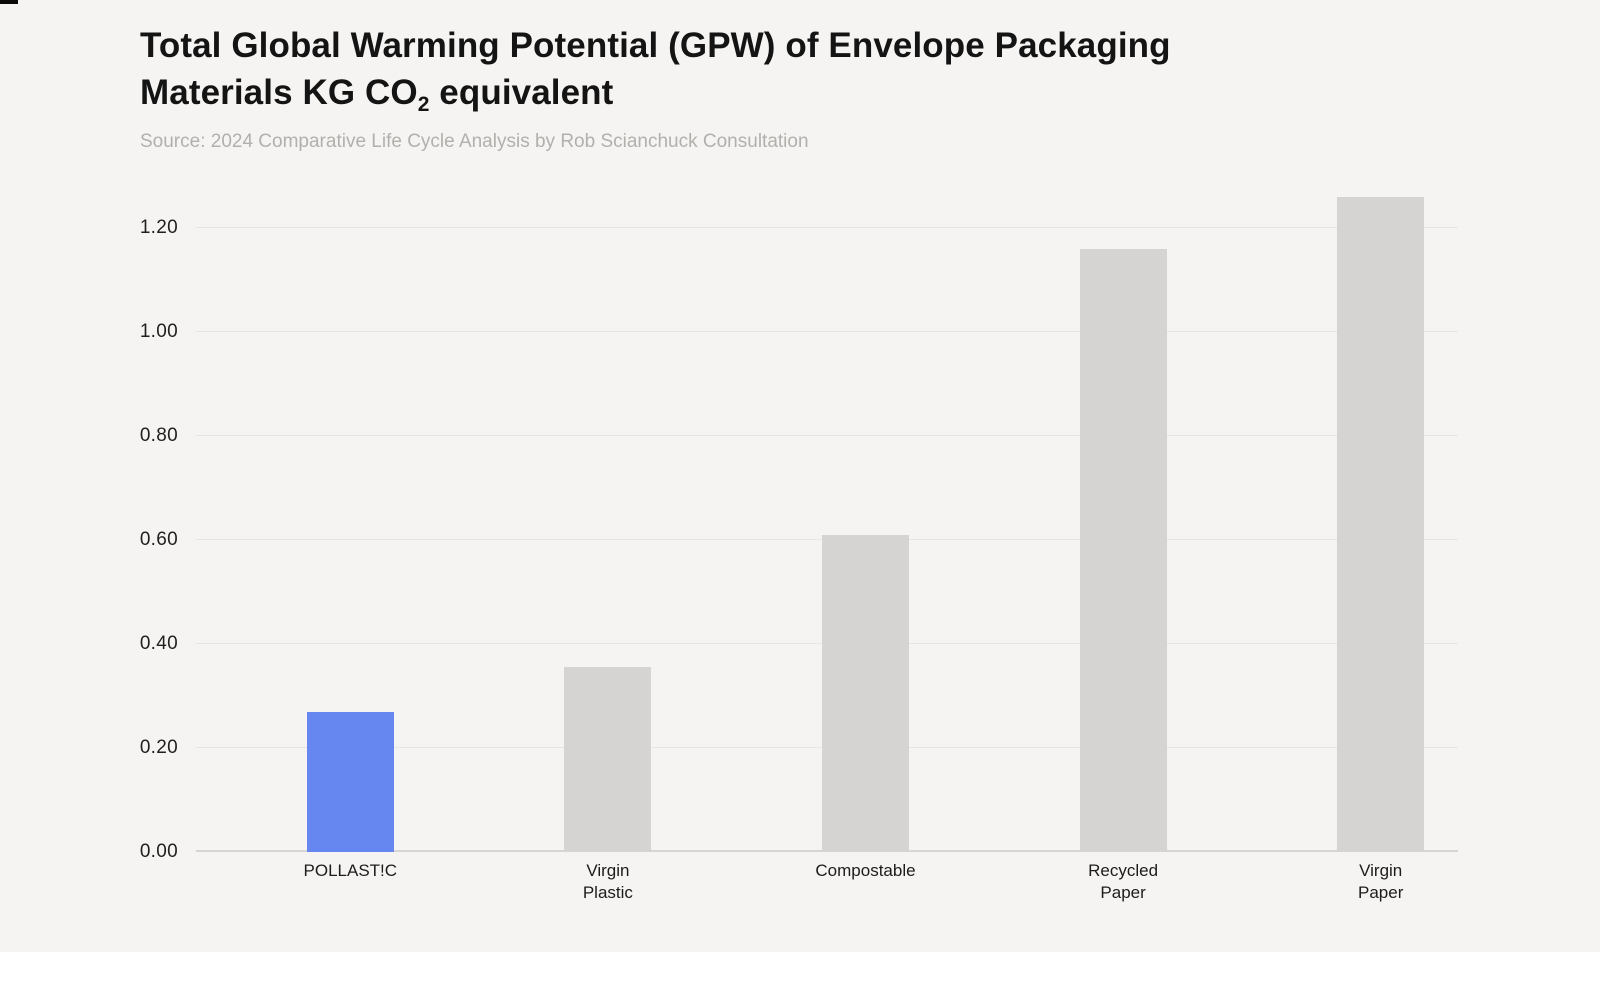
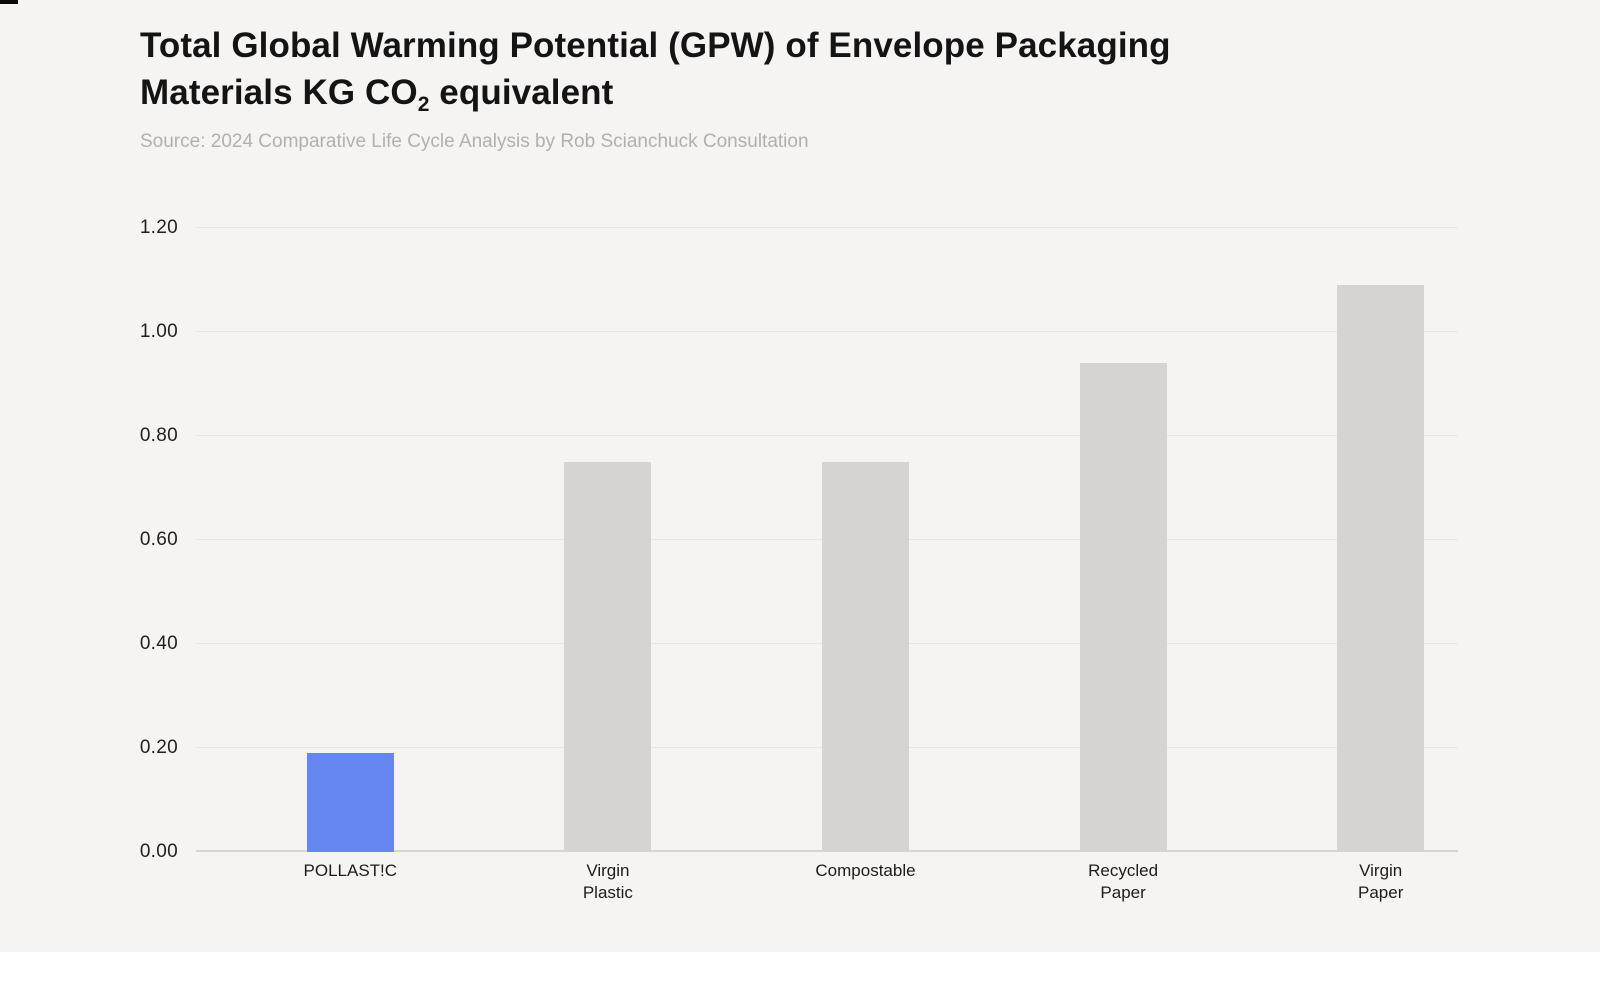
POLLAST!C: 0.27 -> 0.19
Virgin Plastic: 0.35 -> 0.75
Compostable: 0.61 -> 0.75
Recycled Paper: 1.16 -> 0.94
Virgin Paper: 1.26 -> 1.09
